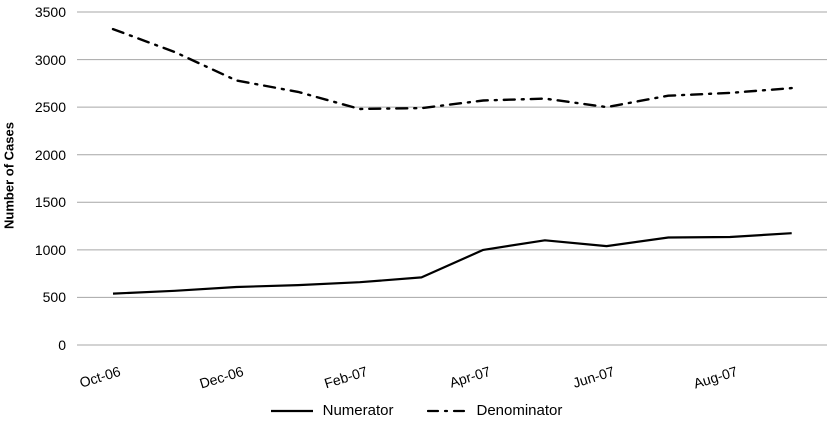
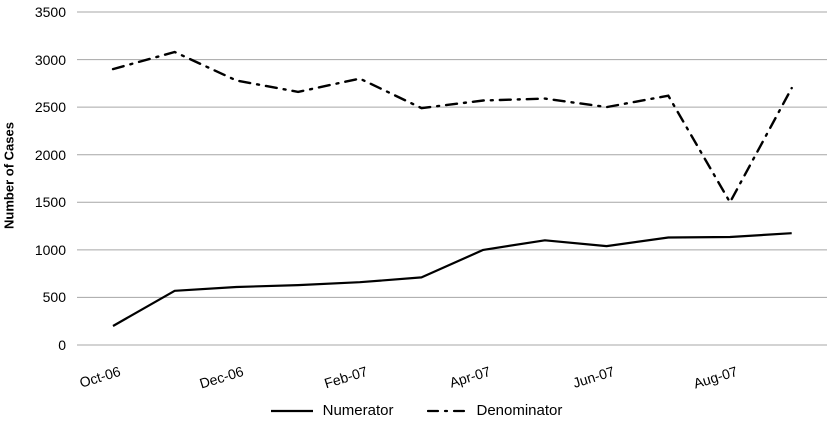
Numerator/Oct-06: 500 -> 200
Denominator/Oct-06: 3300 -> 2900
Denominator/Feb-07: 2500 -> 2800
Denominator/Aug-07: 2600 -> 1500
